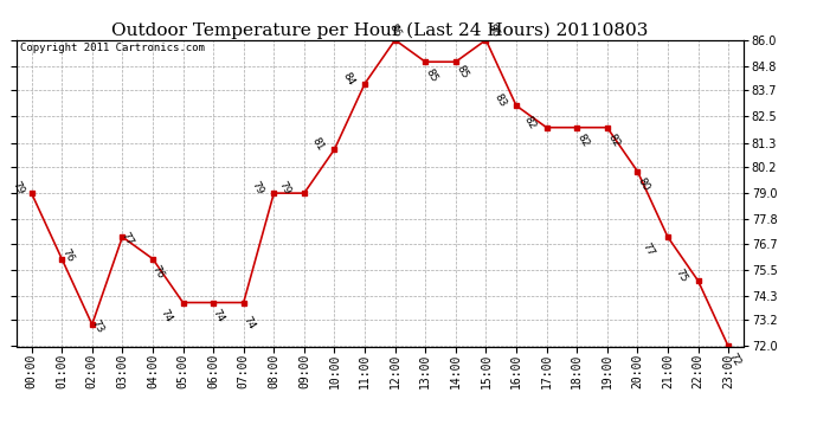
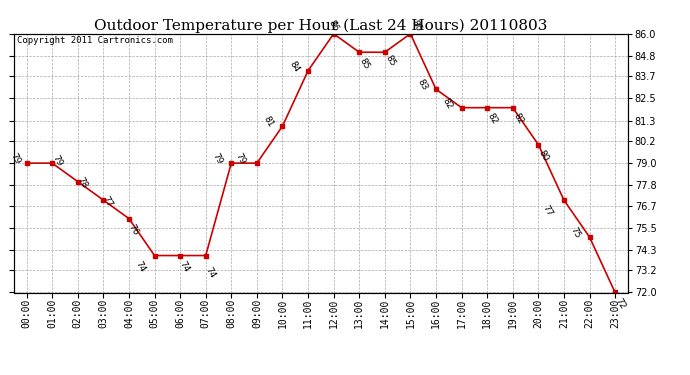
01:00: 76 -> 79
02:00: 73 -> 78
